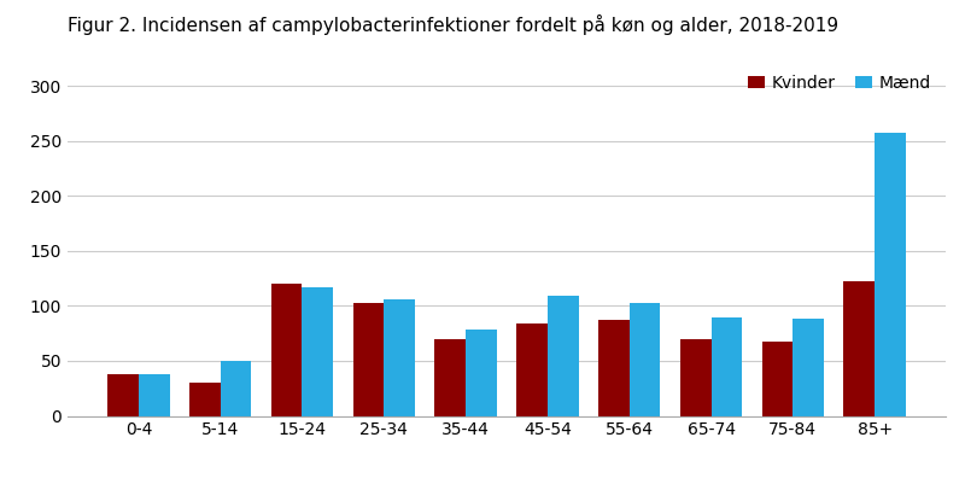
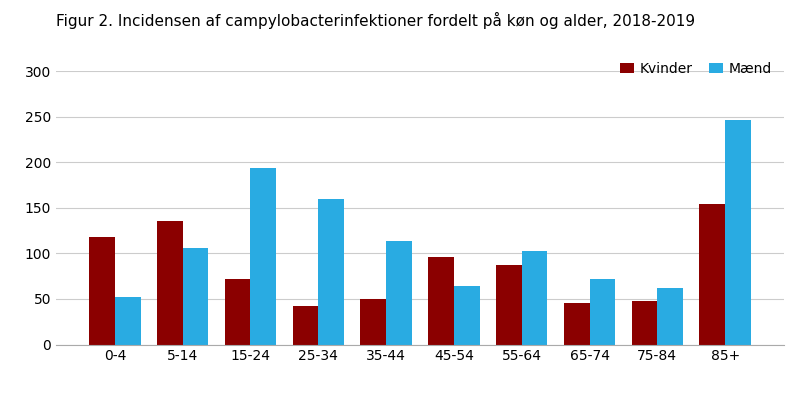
Kvinder/0-4: 38 -> 118
Mænd/0-4: 38 -> 52
Kvinder/5-14: 30 -> 136
Mænd/5-14: 50 -> 106
Kvinder/15-24: 120 -> 72
Mænd/15-24: 117 -> 194
Kvinder/25-34: 103 -> 42
Mænd/25-34: 106 -> 160
Kvinder/35-44: 70 -> 50
Mænd/35-44: 79 -> 114
Kvinder/45-54: 84 -> 96
Mænd/45-54: 109 -> 64
Kvinder/65-74: 70 -> 46
Mænd/65-74: 90 -> 72
Kvinder/75-84: 67 -> 48
Mænd/75-84: 88 -> 62
Kvinder/85+: 122 -> 154
Mænd/85+: 258 -> 246
